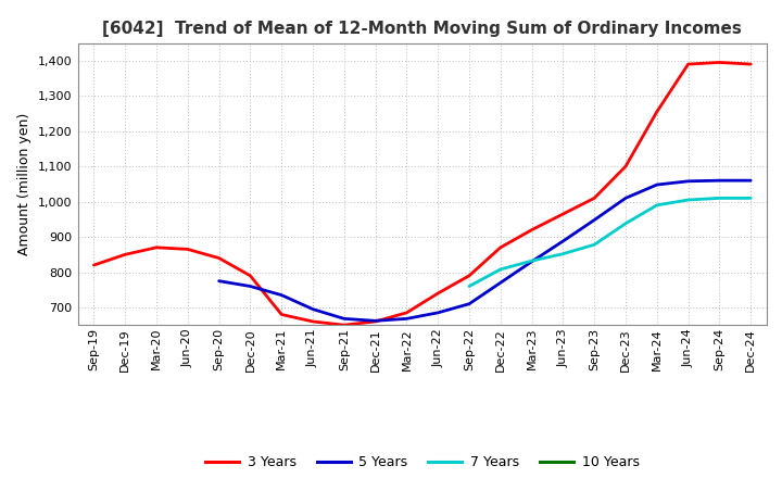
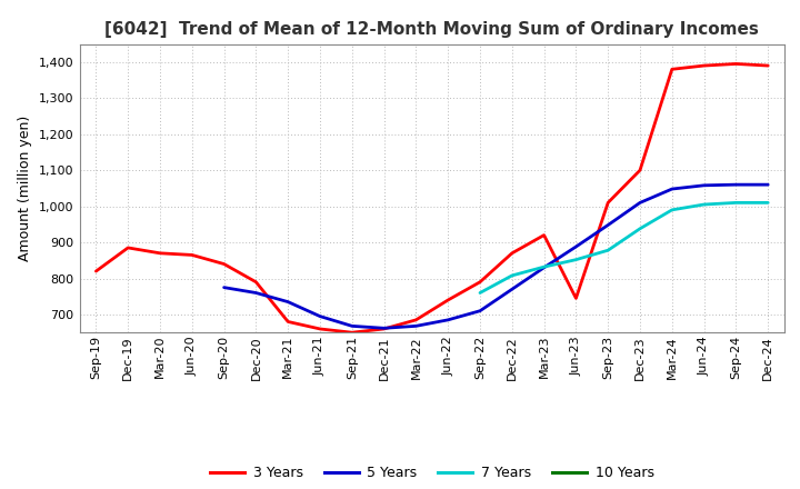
3 Years/Dec-19: 850 -> 885
3 Years/Jun-23: 965 -> 745
3 Years/Mar-24: 1,255 -> 1,380
